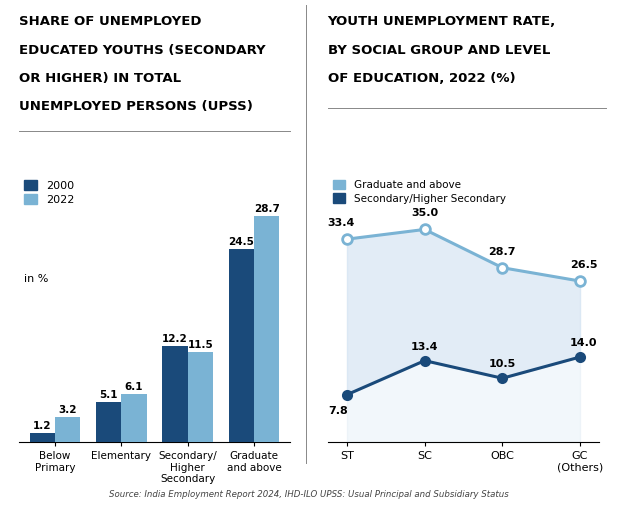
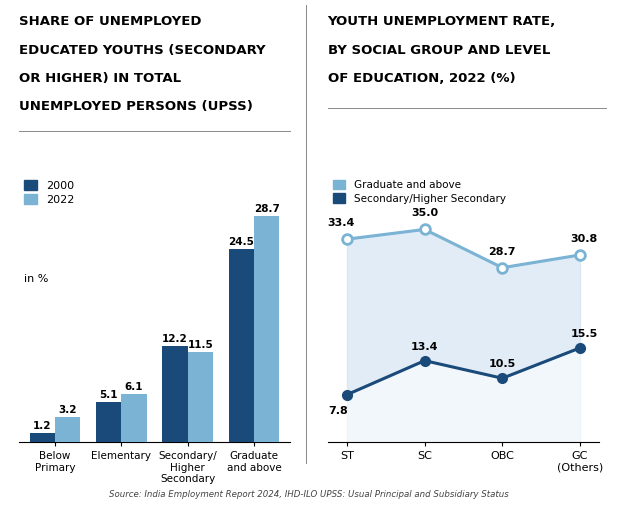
Graduate and above/GC (Others): 26.5 -> 30.8
Secondary/Higher Secondary/GC (Others): 14.0 -> 15.5
